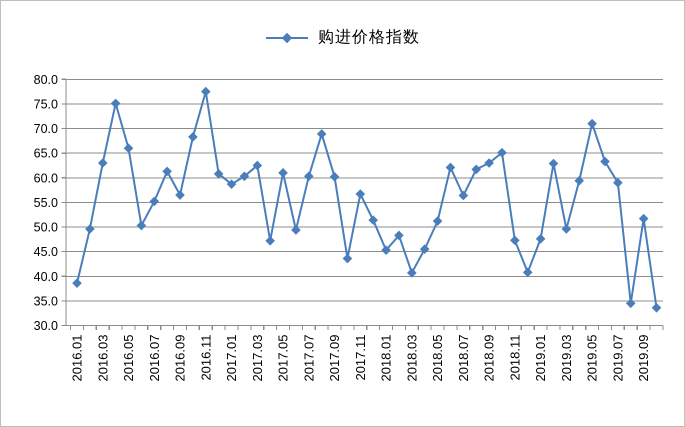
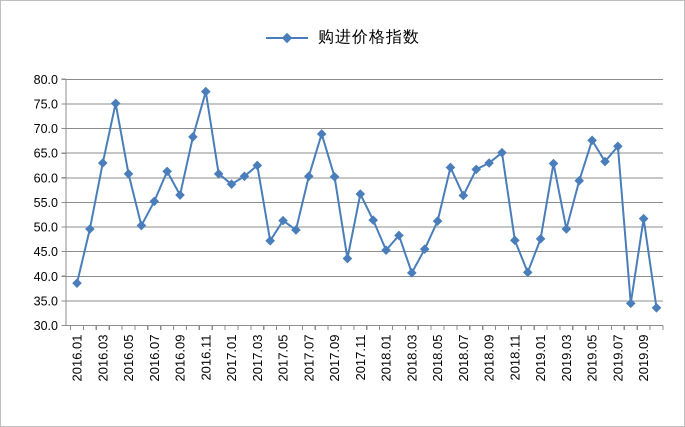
2016.05: 66 -> 61
2017.05: 61 -> 51
2019.05: 71 -> 68
2019.07: 59 -> 66
